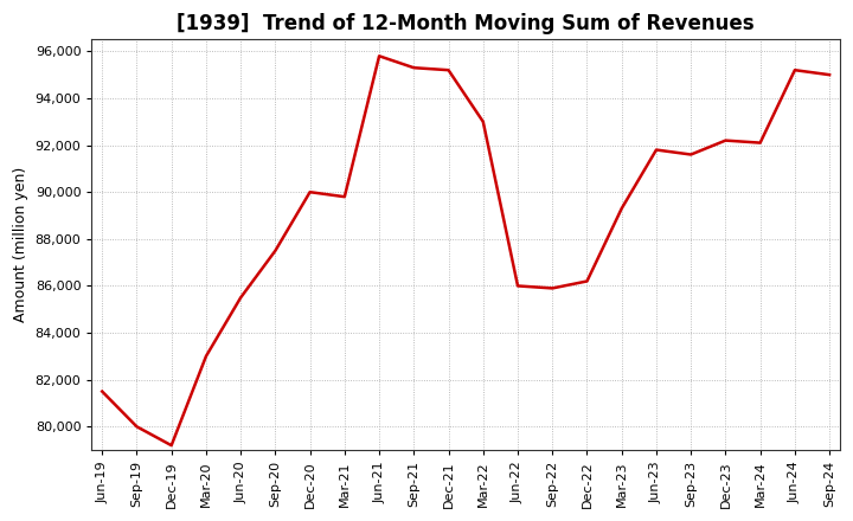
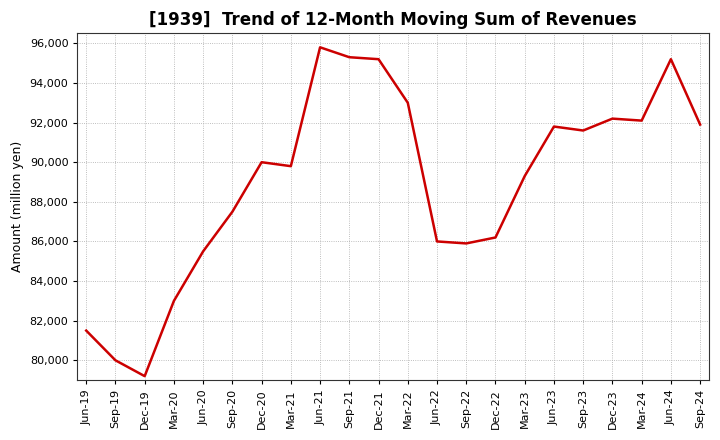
Sep-24: 95,000 -> 91,900
